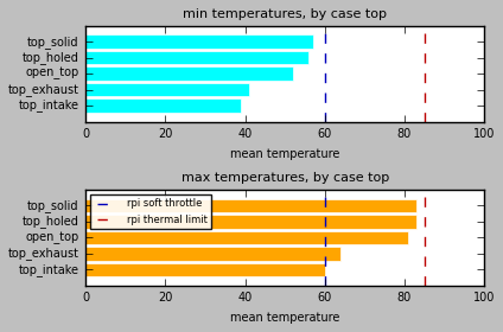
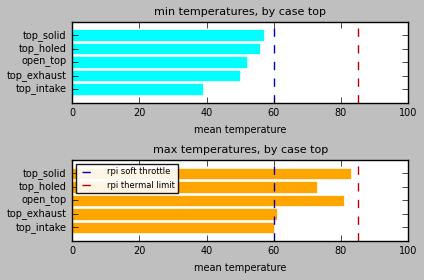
min temperatures, by case top/top_exhaust: 41 -> 50
max temperatures, by case top/top_holed: 83 -> 73
max temperatures, by case top/top_exhaust: 64 -> 61
